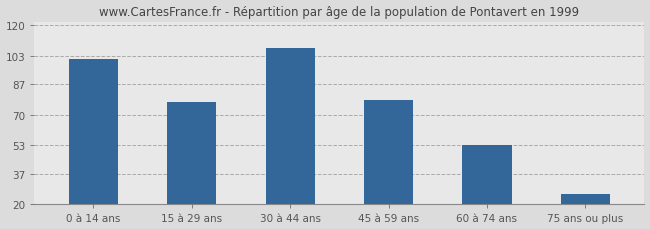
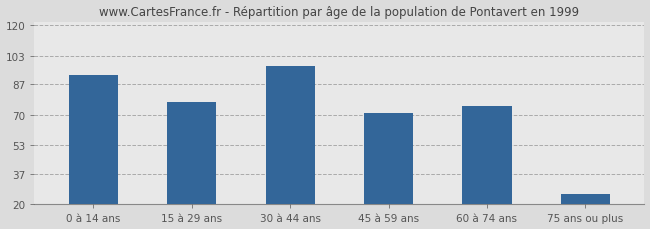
0 à 14 ans: 101 -> 92
30 à 44 ans: 107 -> 97
45 à 59 ans: 78 -> 71
60 à 74 ans: 53 -> 75
